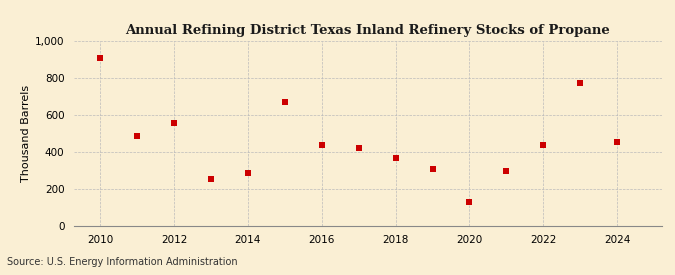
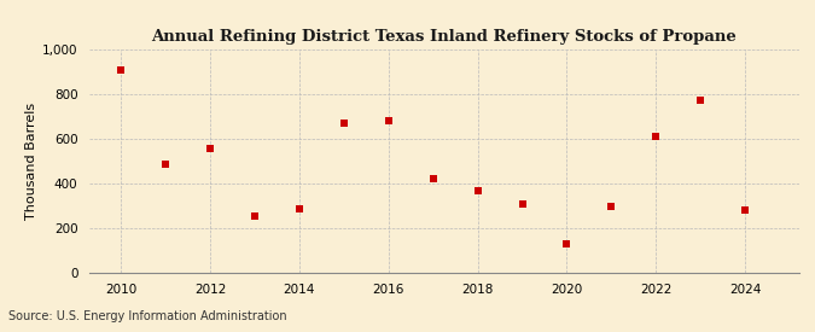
2016: 440 -> 680
2022: 440 -> 610
2024: 460 -> 280
